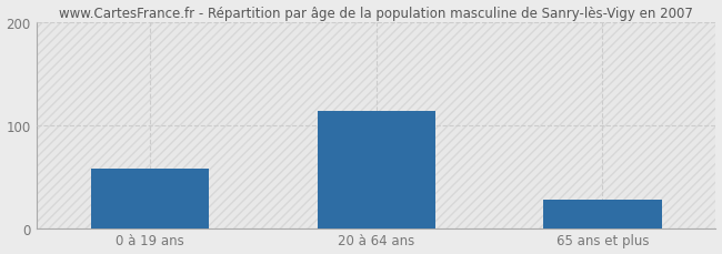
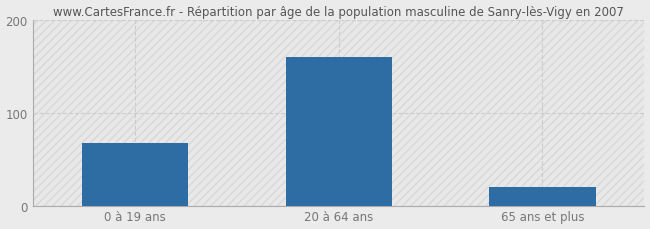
0 à 19 ans: 58 -> 68
20 à 64 ans: 114 -> 160
65 ans et plus: 28 -> 20
